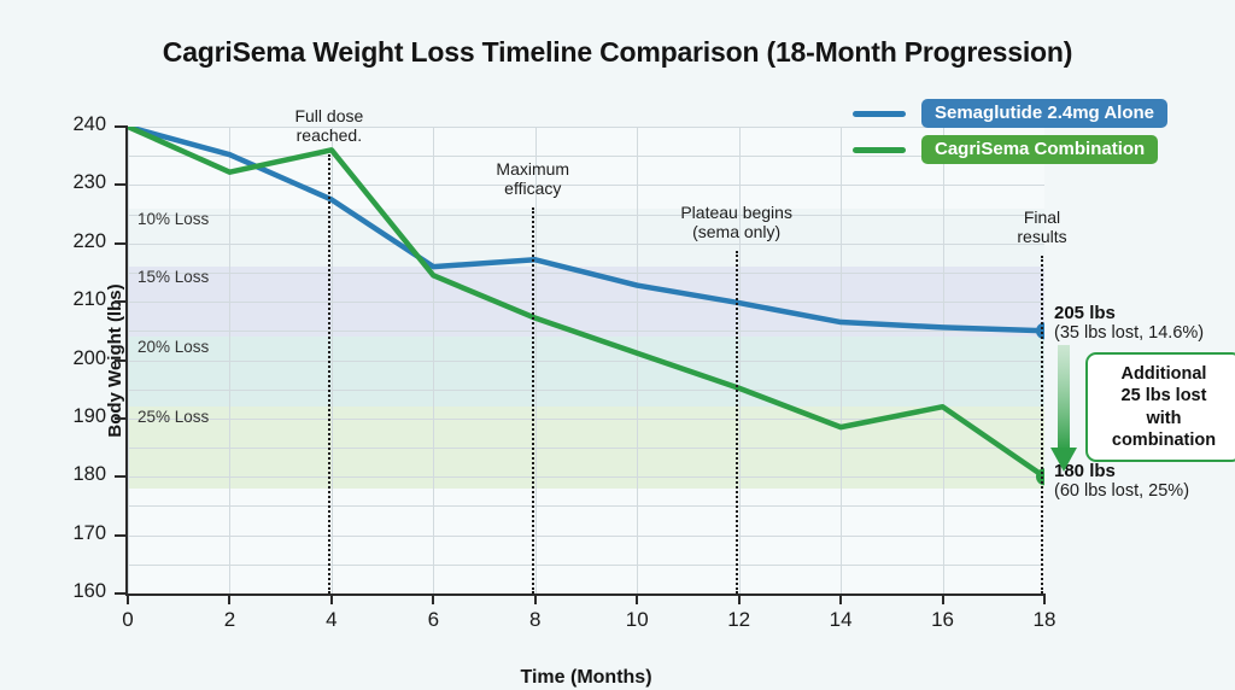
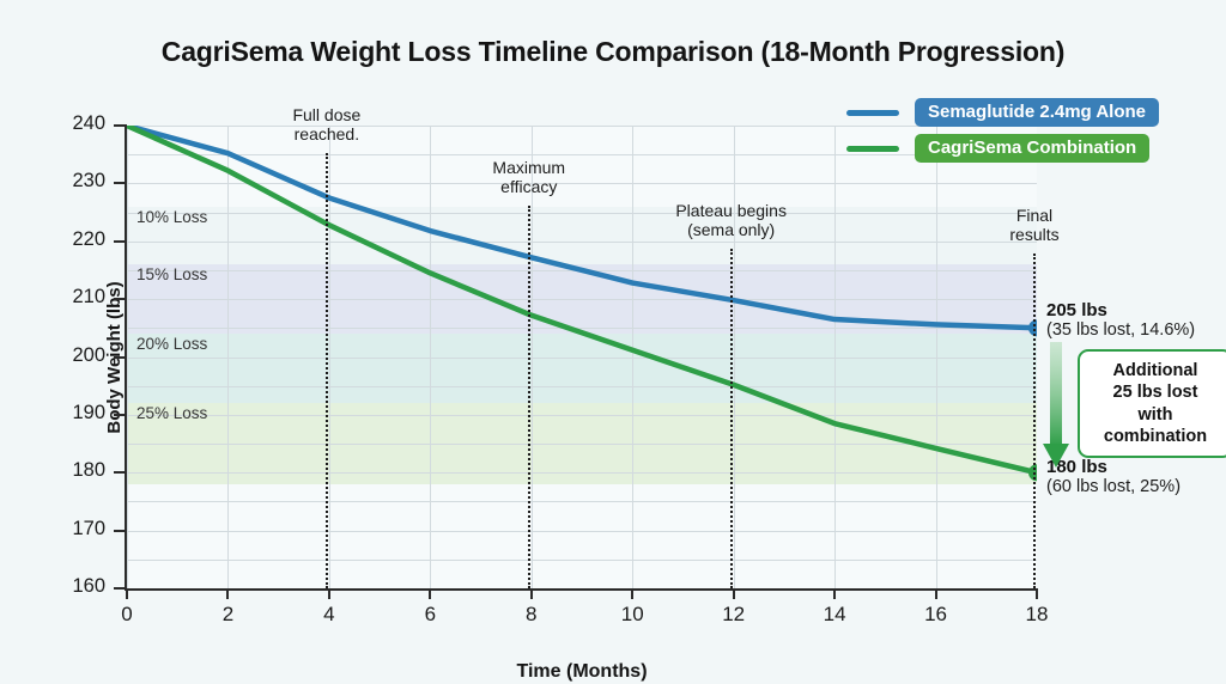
CagriSema Combination/4: 236 -> 223
Semaglutide 2.4mg Alone/6: 216 -> 222
CagriSema Combination/16: 192 -> 184
